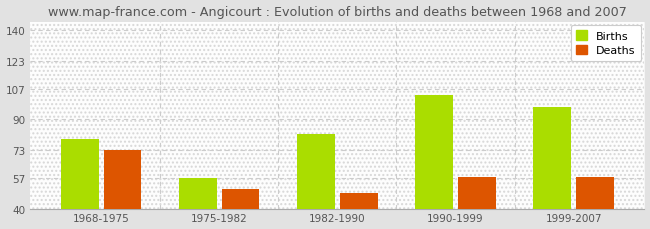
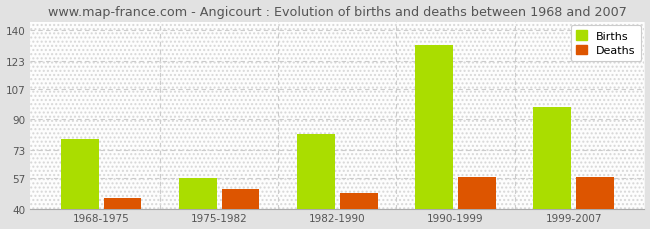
Deaths/1968-1975: 73 -> 46
Births/1990-1999: 104 -> 132
